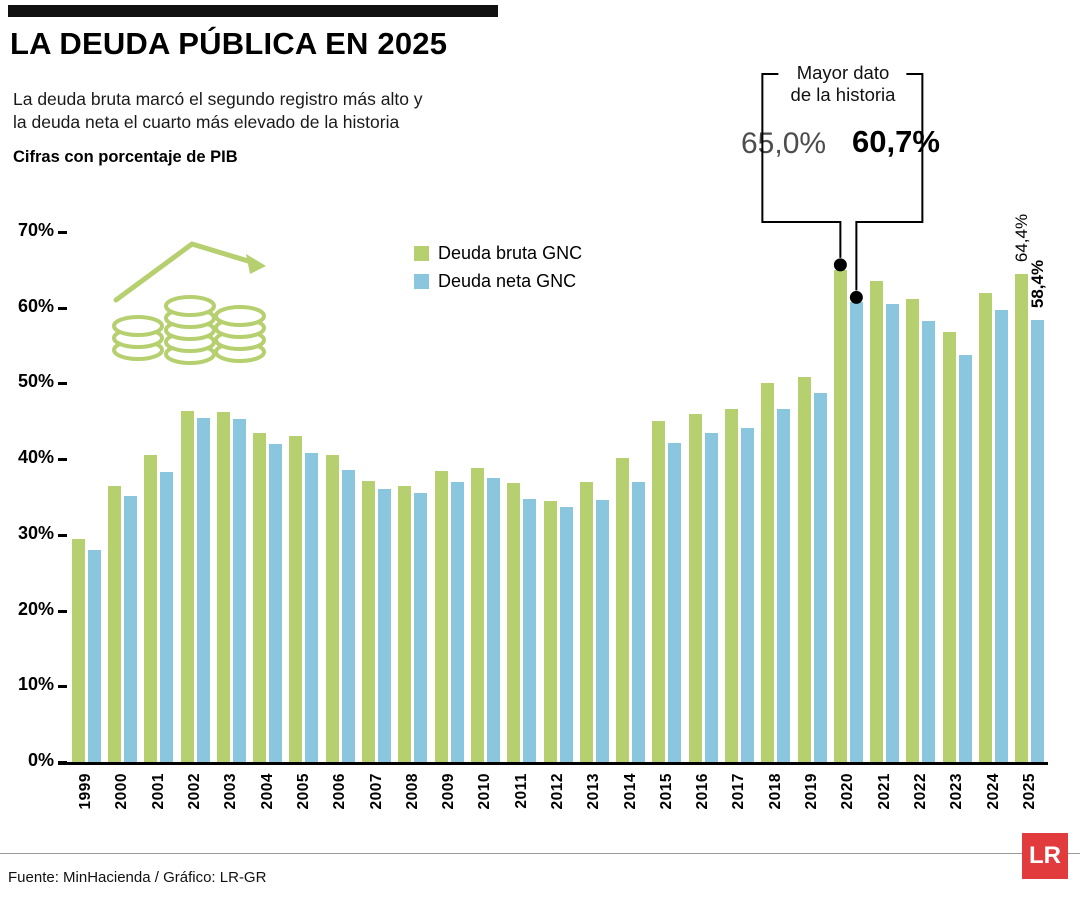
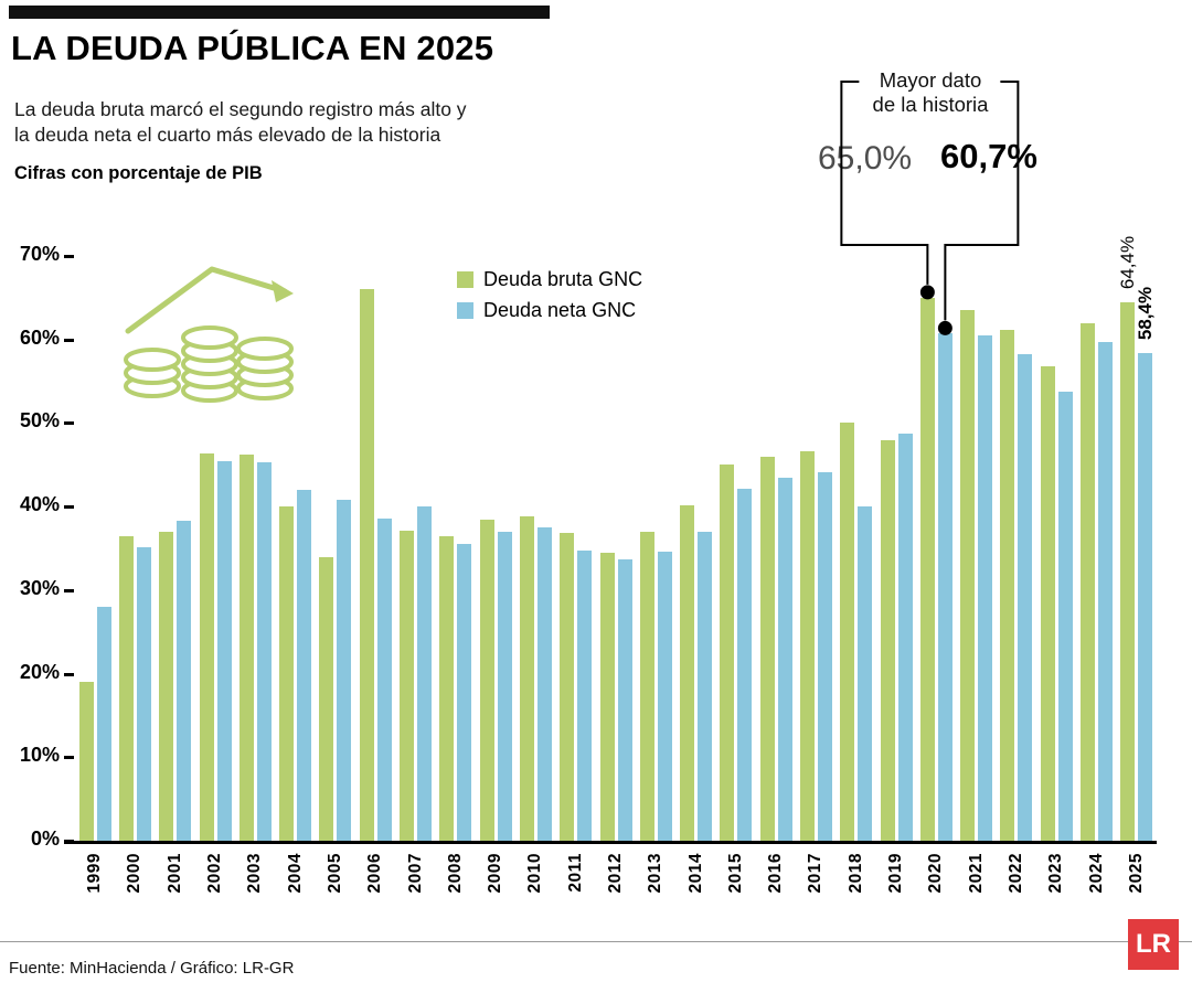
Deuda bruta GNC/1999: 30% -> 19%
Deuda bruta GNC/2001: 41% -> 37%
Deuda bruta GNC/2004: 44% -> 40%
Deuda bruta GNC/2005: 43% -> 34%
Deuda bruta GNC/2006: 40% -> 66%
Deuda neta GNC/2007: 36% -> 40%
Deuda neta GNC/2018: 47% -> 40%
Deuda bruta GNC/2019: 51% -> 48%
